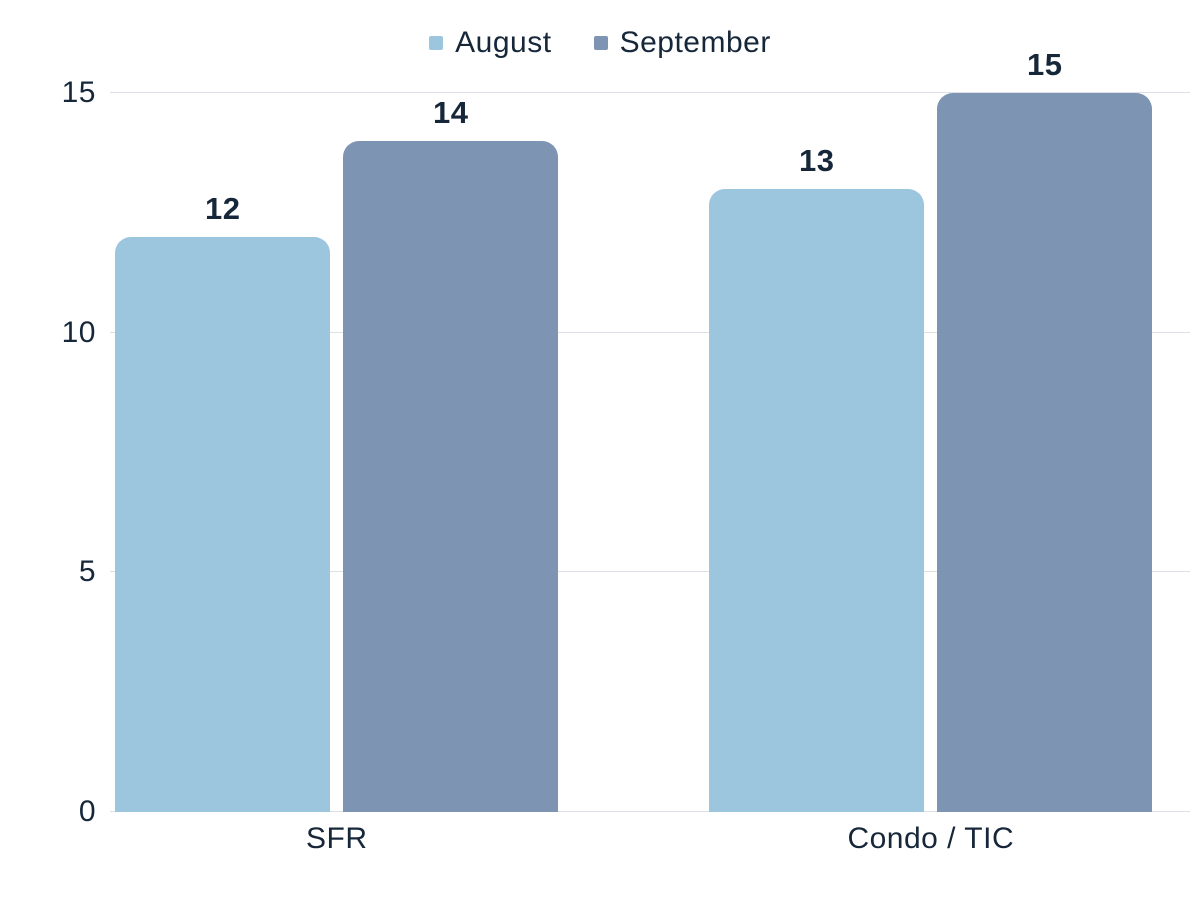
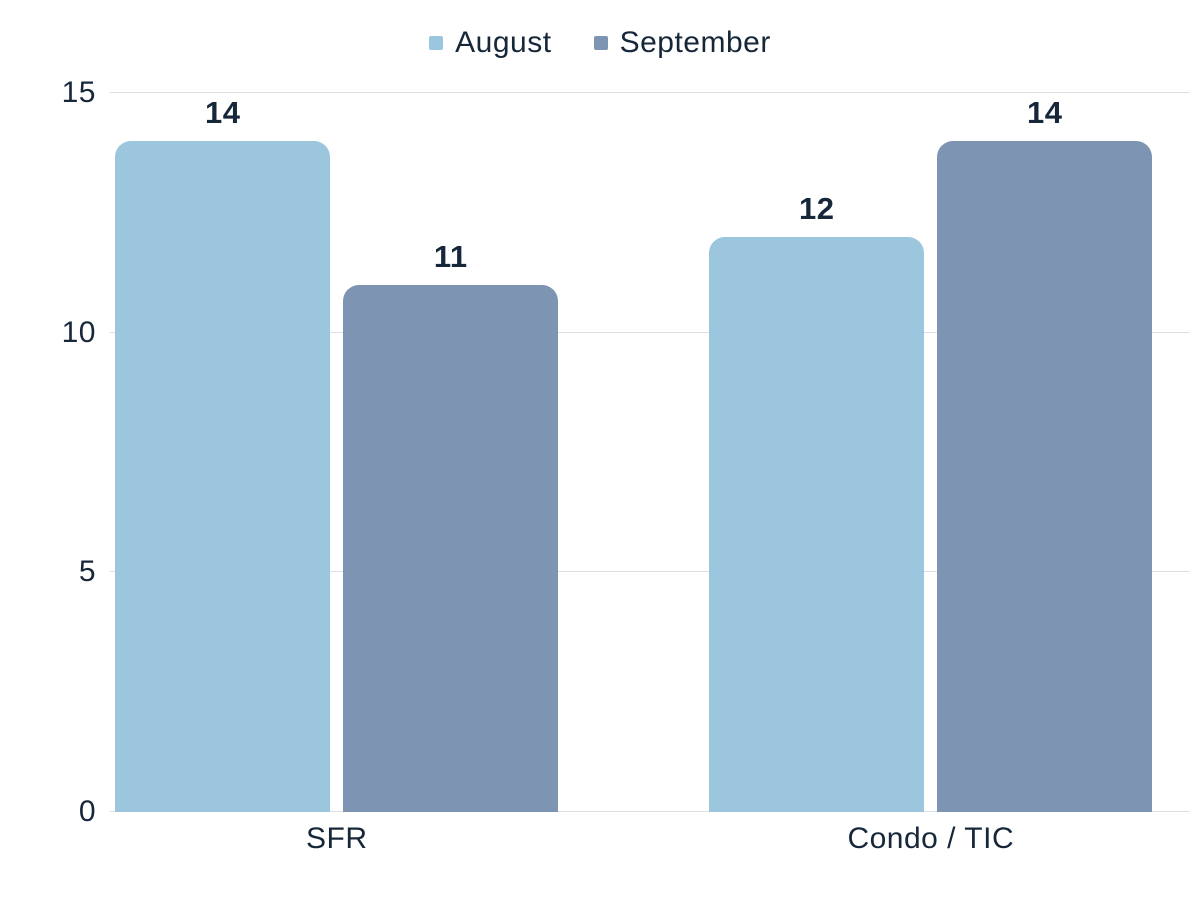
August/SFR: 12 -> 14
September/SFR: 14 -> 11
August/Condo / TIC: 13 -> 12
September/Condo / TIC: 15 -> 14
